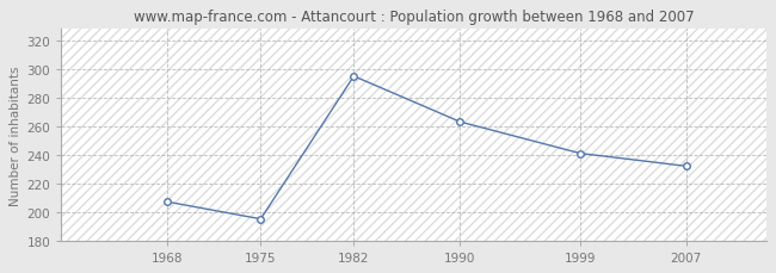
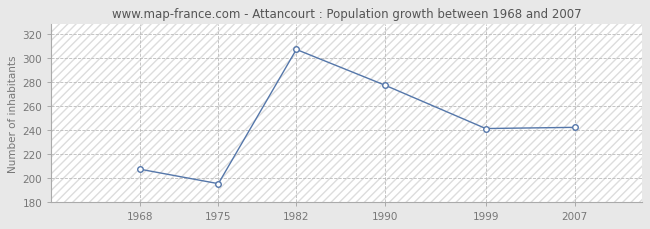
1982: 295 -> 307
1990: 263 -> 277
2007: 232 -> 242
